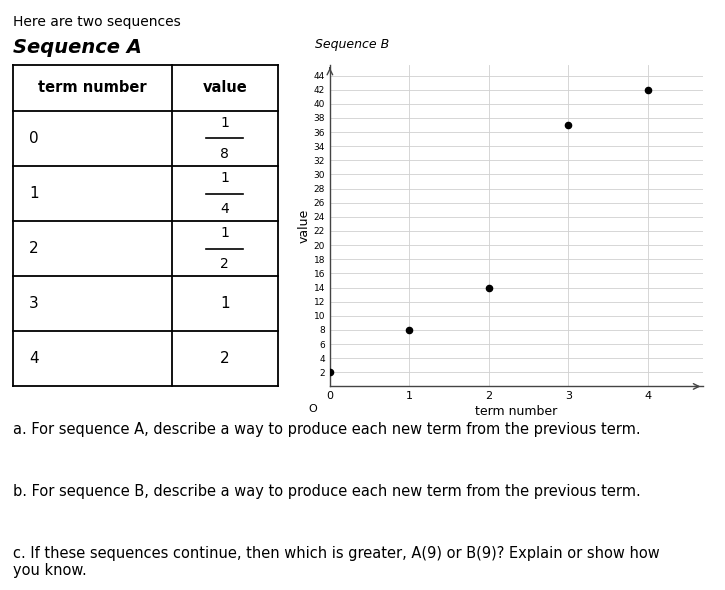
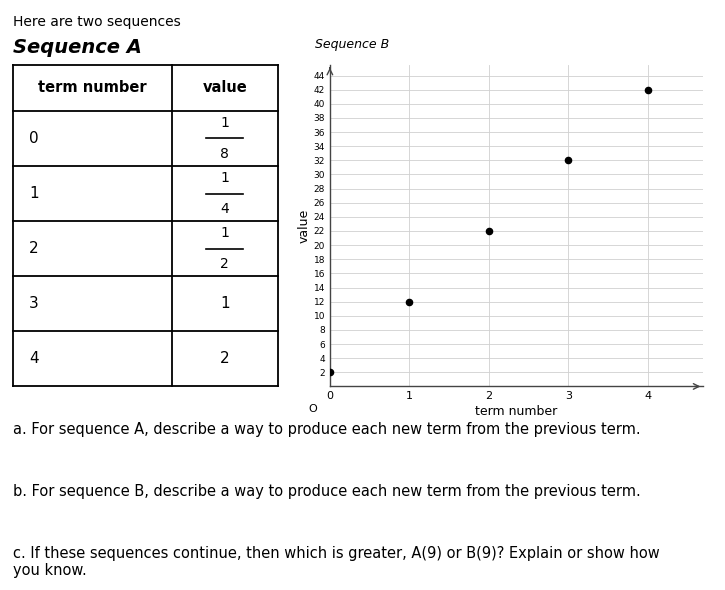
1: 8 -> 12
2: 14 -> 22
3: 37 -> 32
